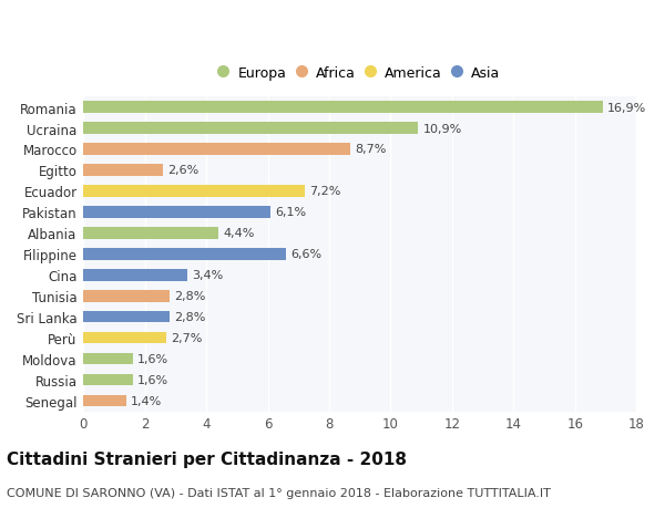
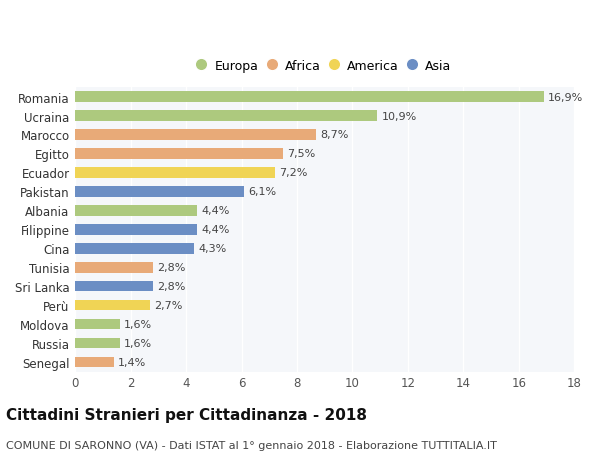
Egitto: 2,6% -> 7,5%
Filippine: 6,6% -> 4,4%
Cina: 3,4% -> 4,3%
